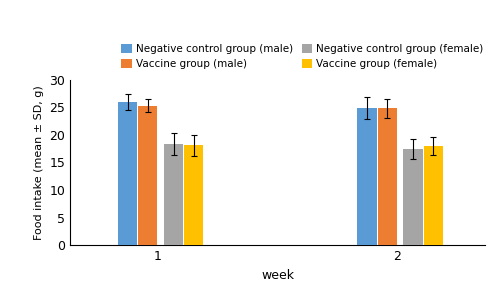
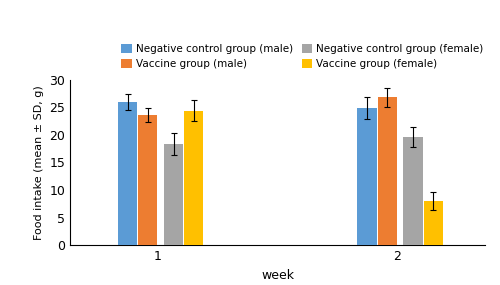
Vaccine group (male)/1: 25.3 -> 23.6
Vaccine group (female)/1: 18.1 -> 24.4
Vaccine group (male)/2: 24.8 -> 26.8
Negative control group (female)/2: 17.4 -> 19.6
Vaccine group (female)/2: 18.0 -> 8.0
